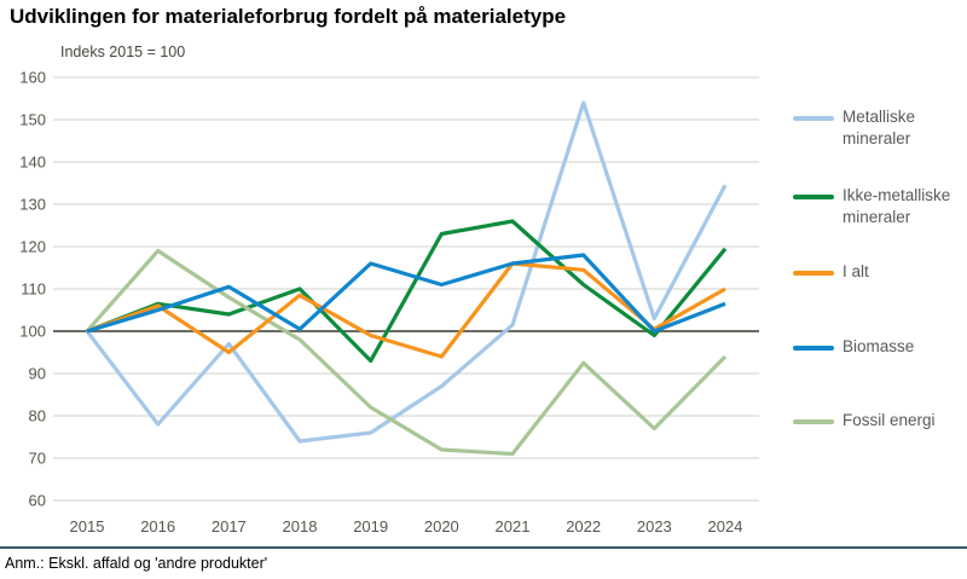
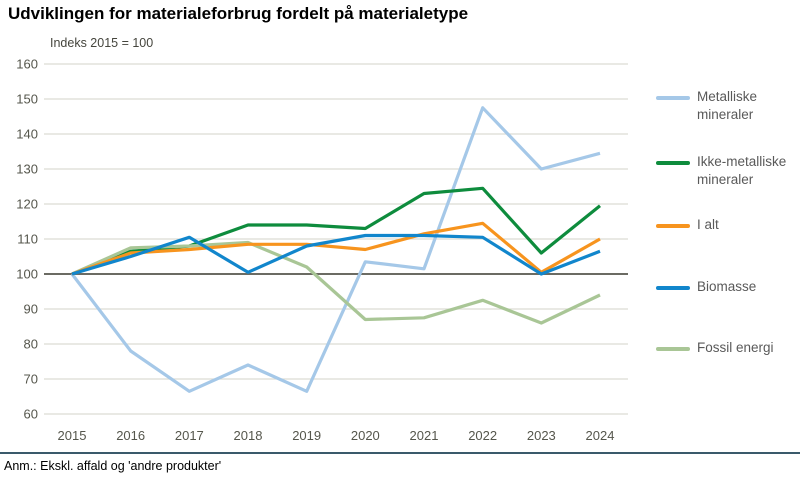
Fossil energi/2016: 119 -> 108
Metalliske mineraler/2017: 97 -> 66
Ikke-metalliske mineraler/2017: 104 -> 108
I alt/2017: 95 -> 107
Ikke-metalliske mineraler/2018: 110 -> 114
Fossil energi/2018: 98 -> 109
Metalliske mineraler/2019: 76 -> 66
Ikke-metalliske mineraler/2019: 93 -> 114
I alt/2019: 99 -> 108
Biomasse/2019: 116 -> 108
Fossil energi/2019: 82 -> 102
Metalliske mineraler/2020: 87 -> 104
Ikke-metalliske mineraler/2020: 123 -> 113
I alt/2020: 94 -> 107
Fossil energi/2020: 72 -> 87
Ikke-metalliske mineraler/2021: 126 -> 123
I alt/2021: 116 -> 112
Biomasse/2021: 116 -> 111
Fossil energi/2021: 71 -> 88
Metalliske mineraler/2022: 154 -> 148
Ikke-metalliske mineraler/2022: 111 -> 124
Biomasse/2022: 118 -> 110
Metalliske mineraler/2023: 103 -> 130
Ikke-metalliske mineraler/2023: 99 -> 106
Fossil energi/2023: 77 -> 86
